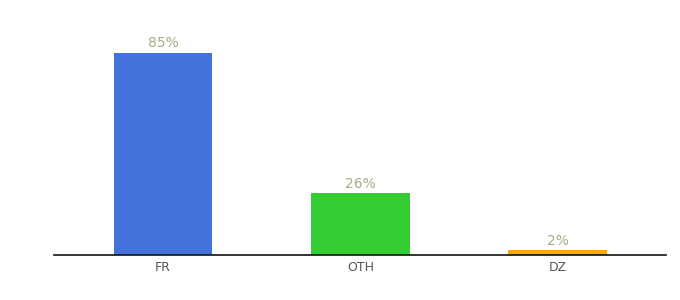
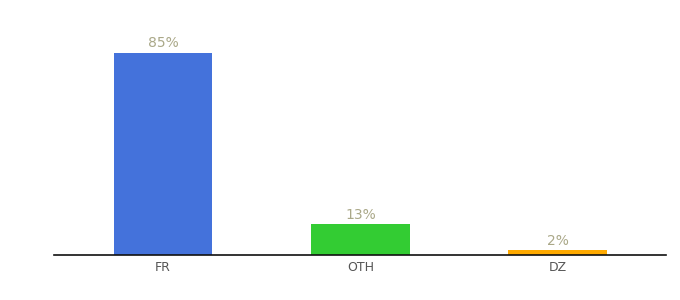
OTH: 26% -> 13%
